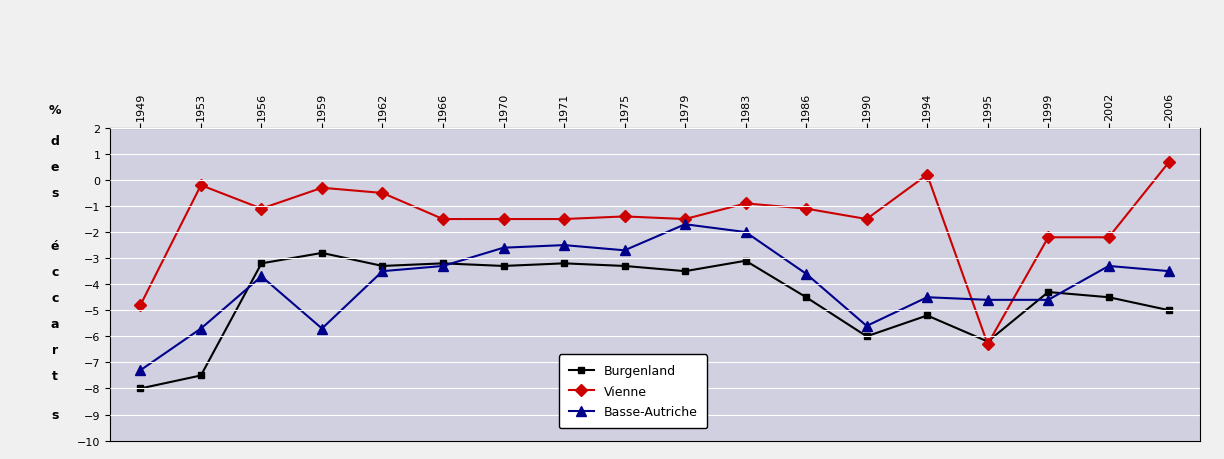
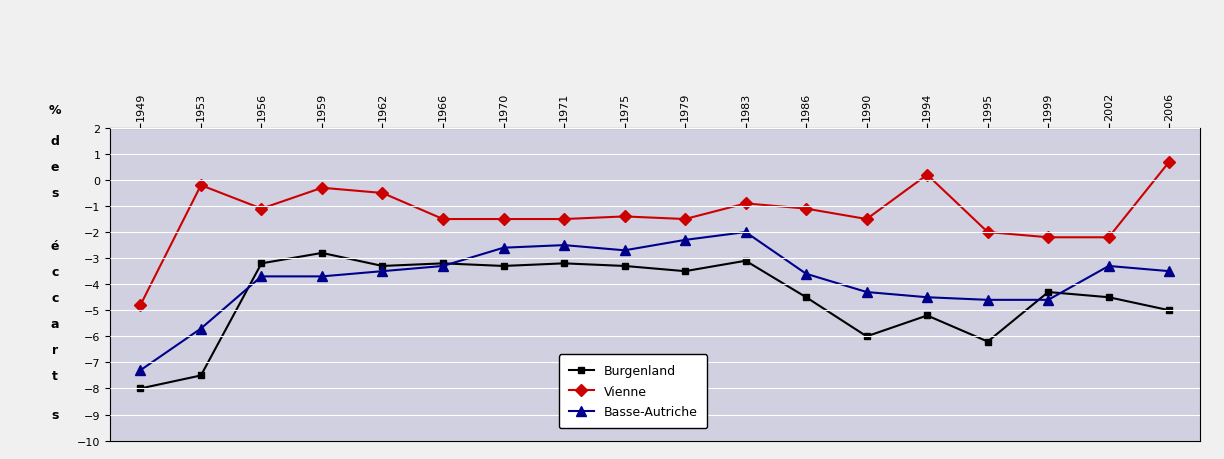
Basse-Autriche/1959: -5.7 -> -3.7
Basse-Autriche/1979: -1.7 -> -2.3
Basse-Autriche/1990: -5.6 -> -4.3
Vienne/1995: -6.3 -> -2.0
